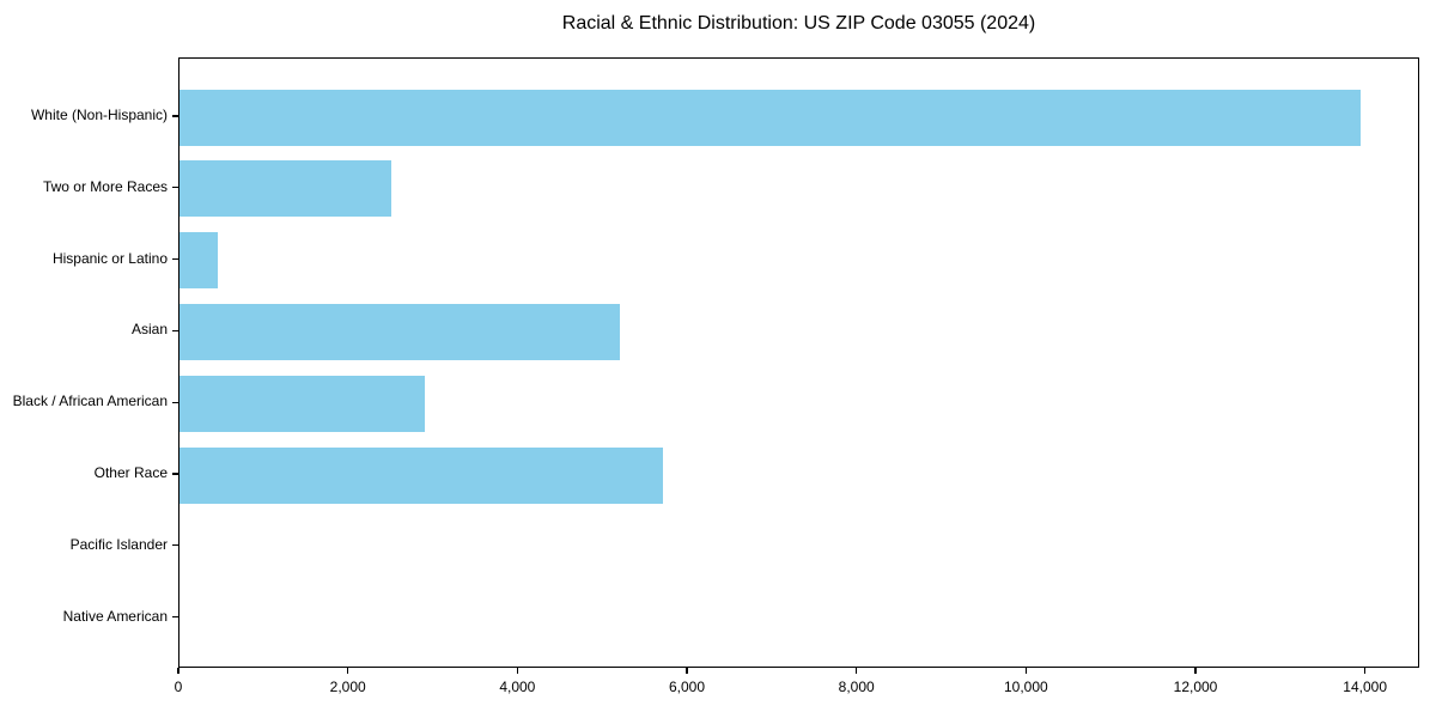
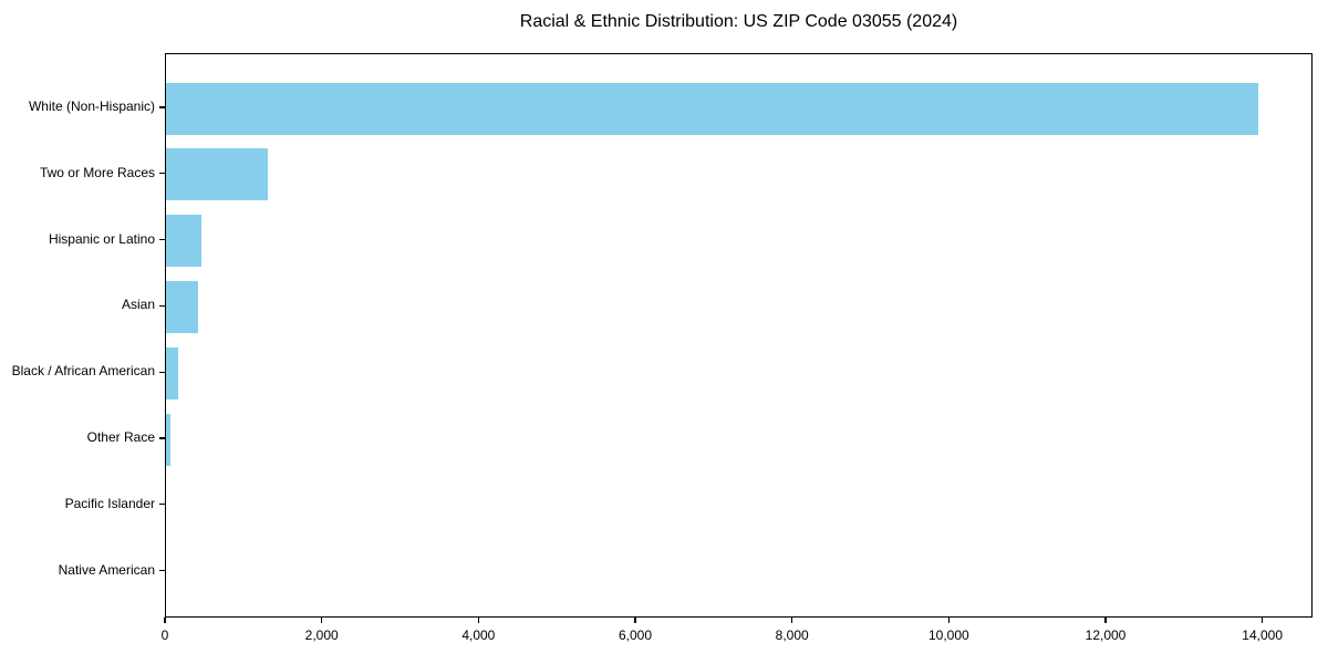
Two or More Races: 2500 -> 1300
Asian: 5200 -> 400
Black / African American: 2900 -> 200
Other Race: 5700 -> 100
